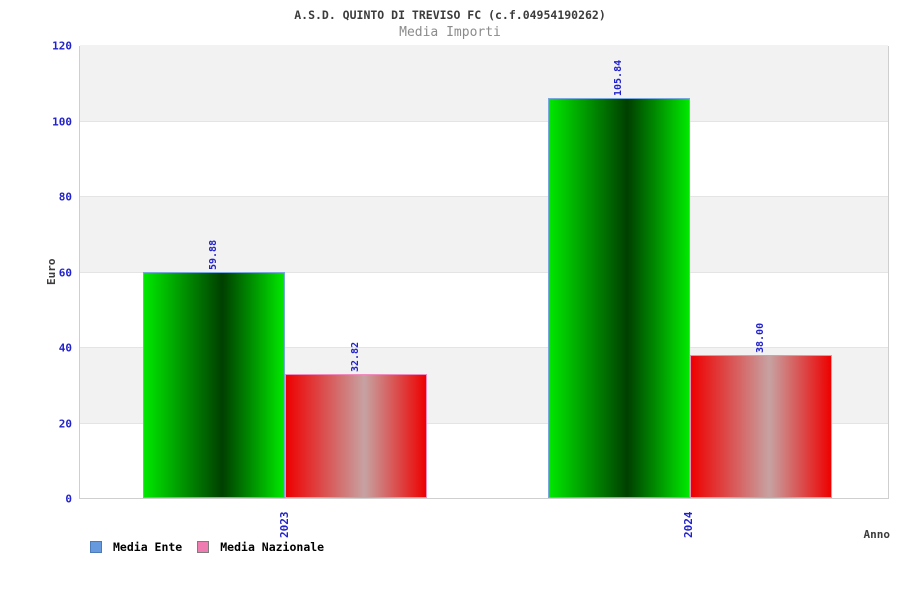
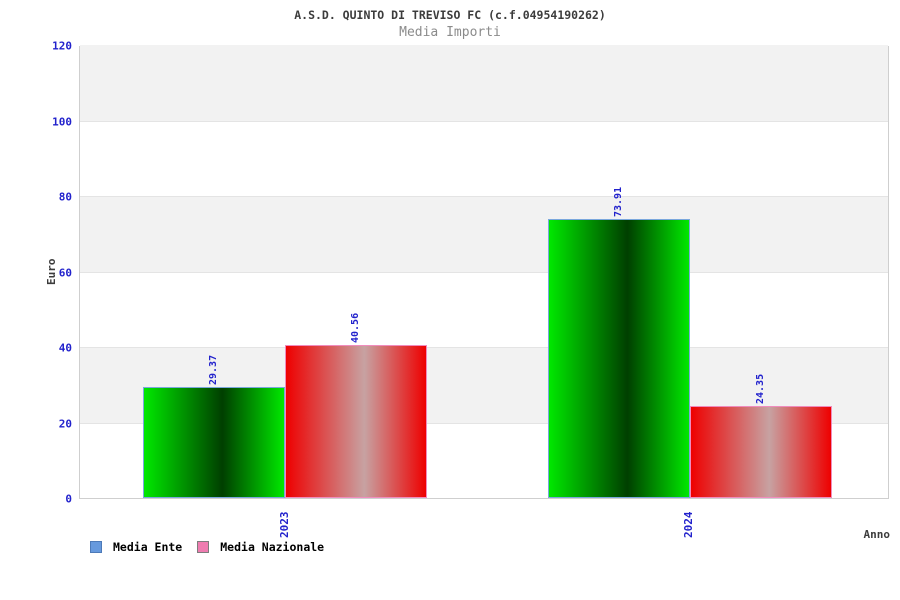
Media Ente/2023: 59.88 -> 29.37
Media Nazionale/2023: 32.82 -> 40.56
Media Ente/2024: 105.84 -> 73.91
Media Nazionale/2024: 38.00 -> 24.35
